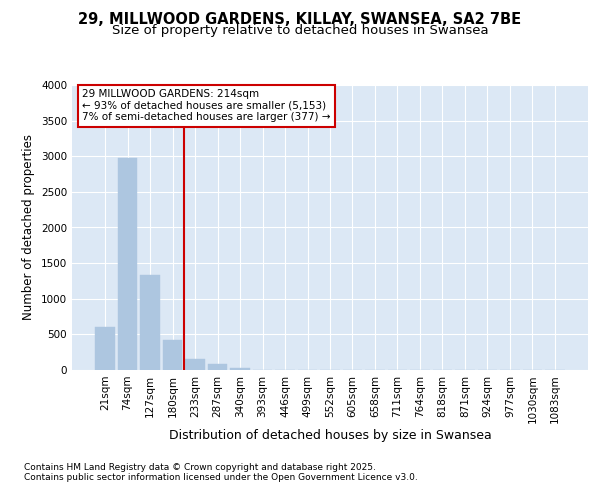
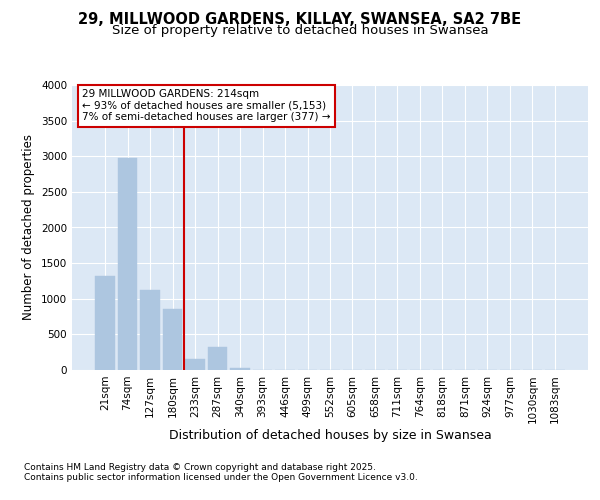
21sqm: 600 -> 1320
127sqm: 1330 -> 1120
180sqm: 420 -> 860
287sqm: 90 -> 320
